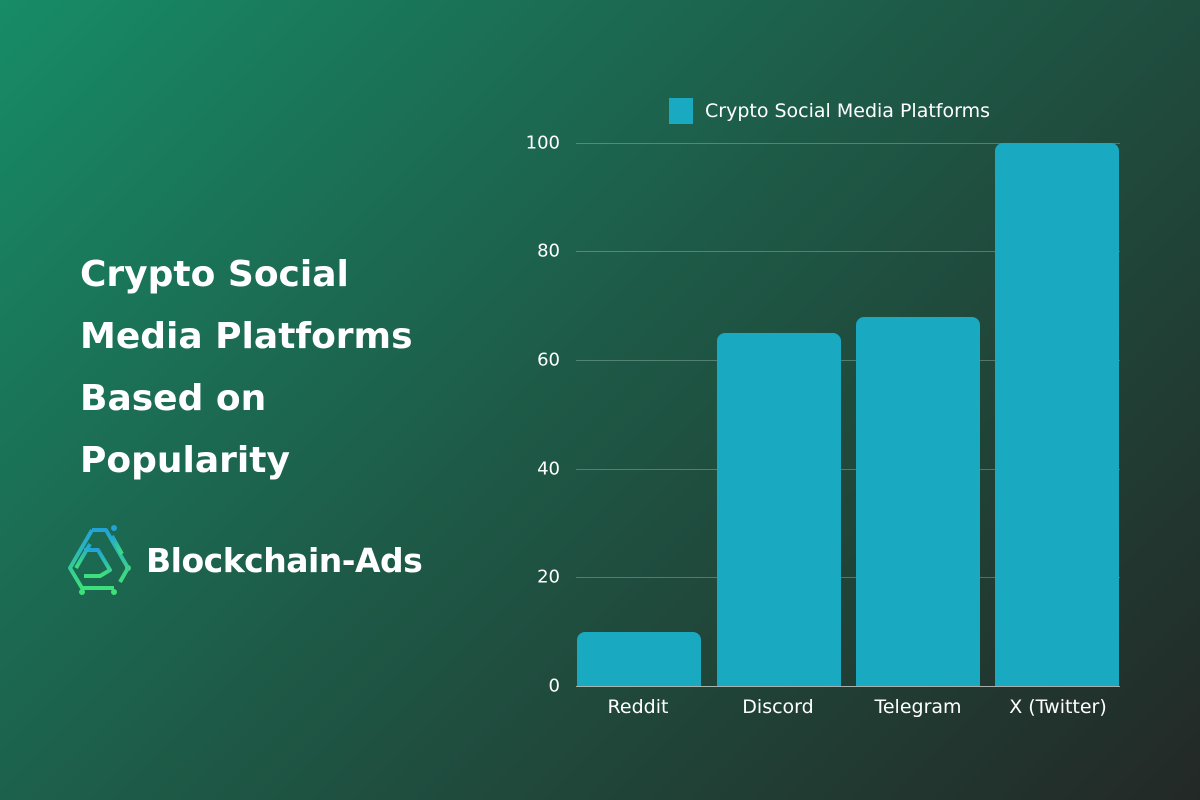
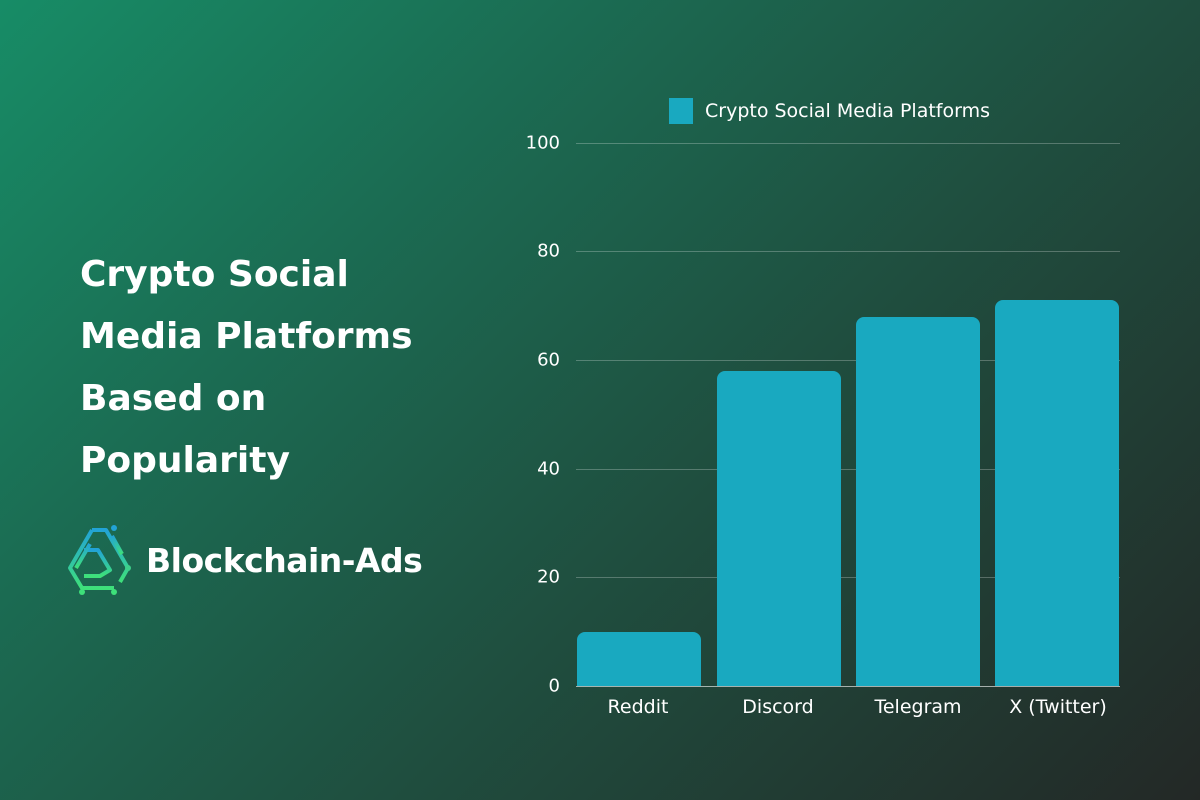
Discord: 65 -> 58
X (Twitter): 100 -> 71
